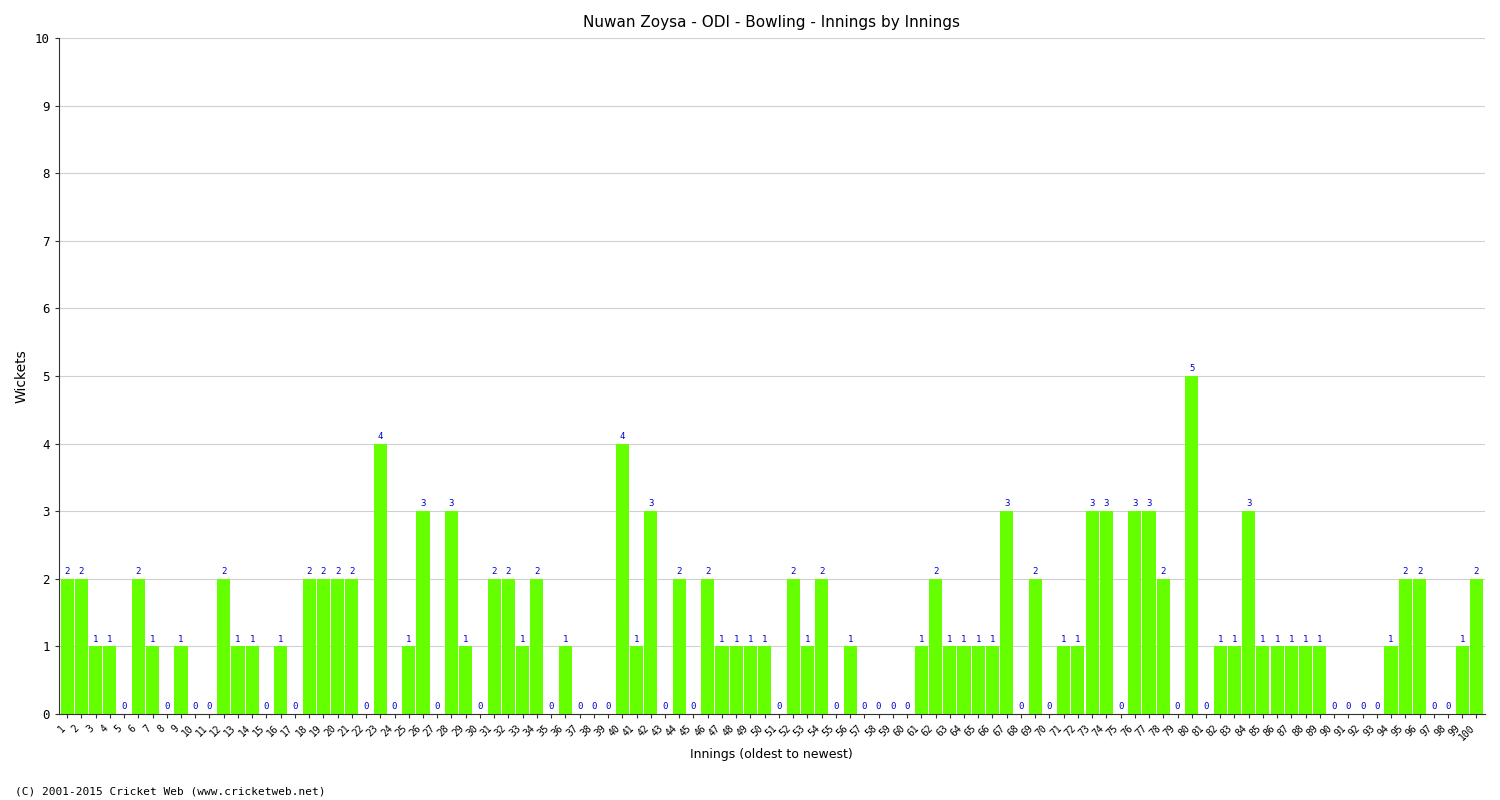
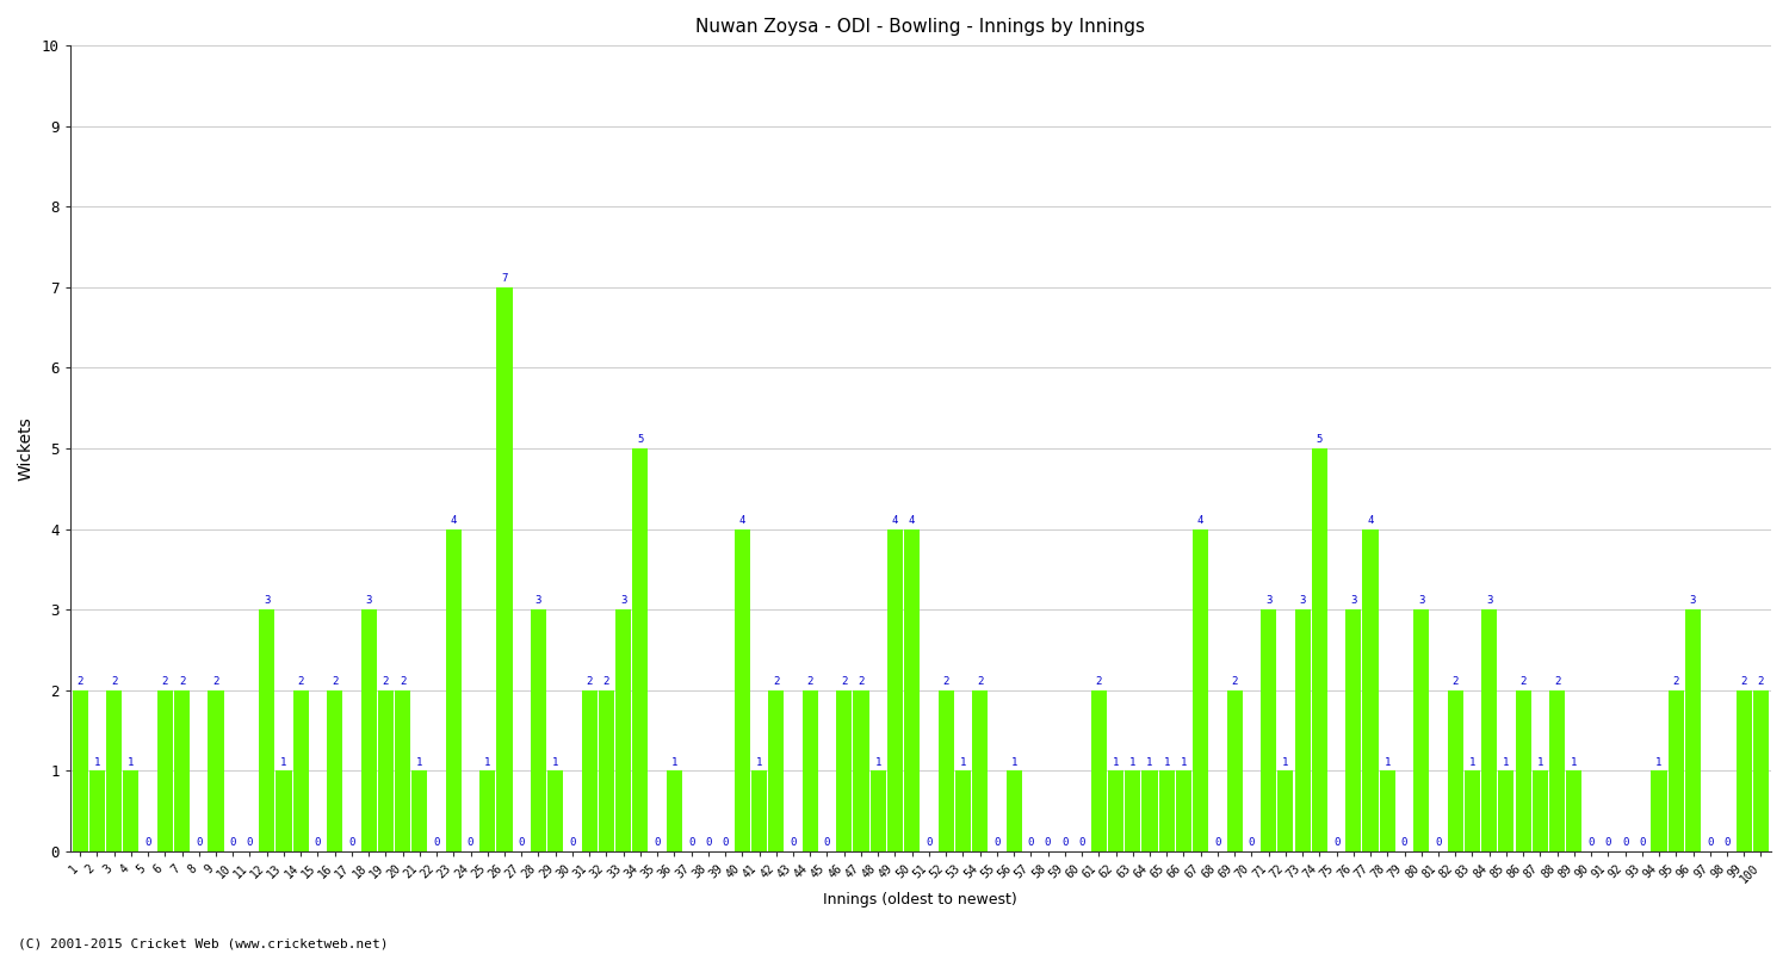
2: 2 -> 1
3: 1 -> 2
7: 1 -> 2
9: 1 -> 2
12: 2 -> 3
14: 1 -> 2
16: 1 -> 2
18: 2 -> 3
21: 2 -> 1
26: 3 -> 7
33: 1 -> 3
34: 2 -> 5
42: 3 -> 2
47: 1 -> 2
49: 1 -> 4
50: 1 -> 4
61: 1 -> 2
62: 2 -> 1
67: 3 -> 4
71: 1 -> 3
74: 3 -> 5
77: 3 -> 4
78: 2 -> 1
80: 5 -> 3
82: 1 -> 2
86: 1 -> 2
88: 1 -> 2
96: 2 -> 3
99: 1 -> 2
